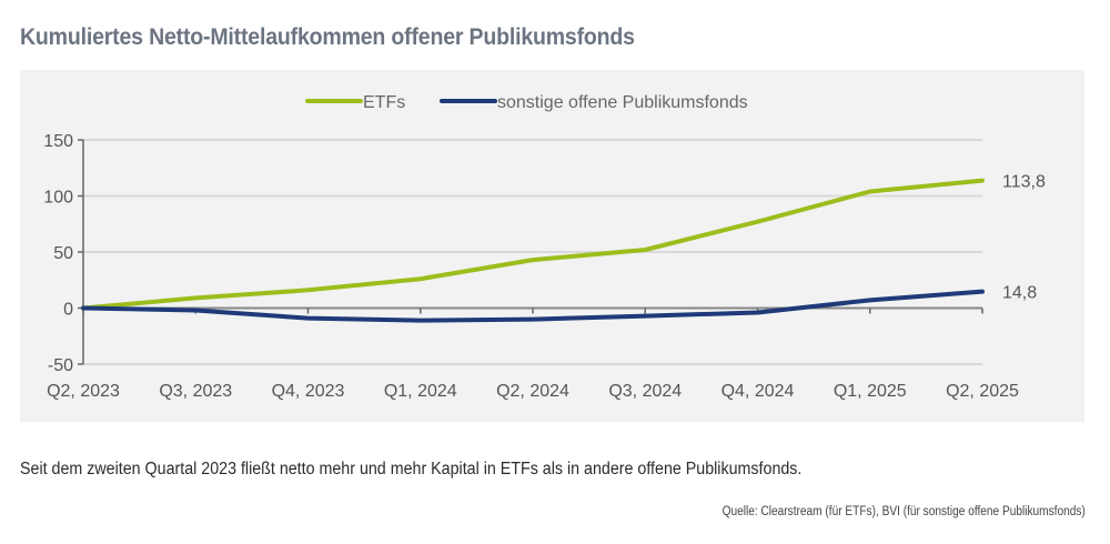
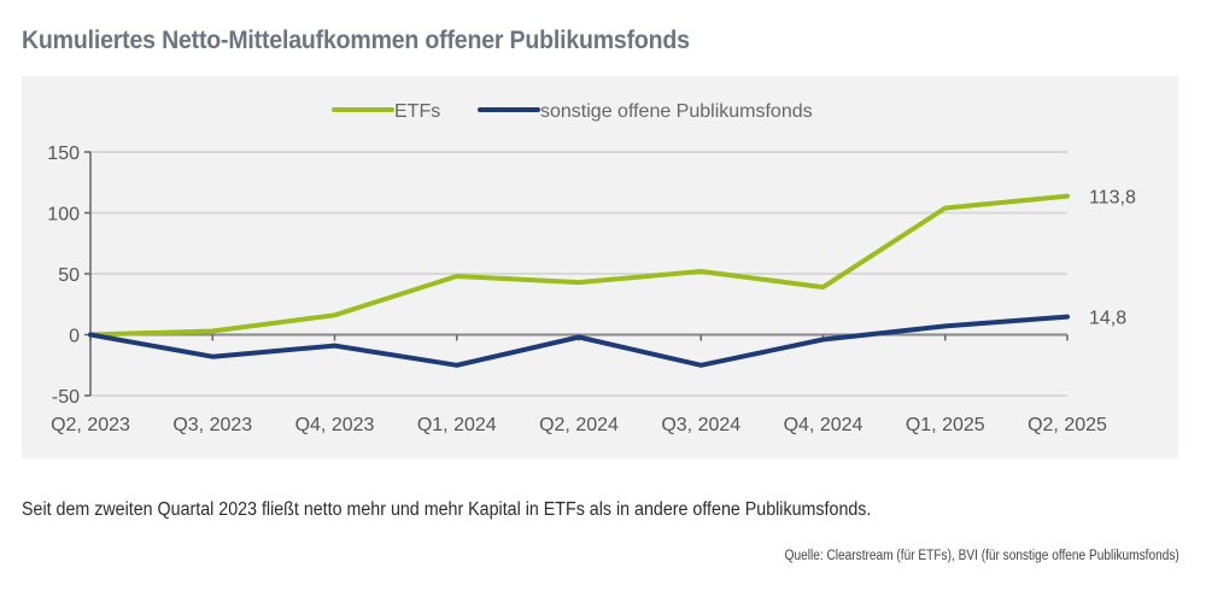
ETFs/Q3, 2023: 9 -> 3
sonstige offene Publikumsfonds/Q3, 2023: -2 -> -18
ETFs/Q1, 2024: 26 -> 48
sonstige offene Publikumsfonds/Q1, 2024: -11 -> -25
sonstige offene Publikumsfonds/Q2, 2024: -10 -> -2
sonstige offene Publikumsfonds/Q3, 2024: -7 -> -25
ETFs/Q4, 2024: 77 -> 39
